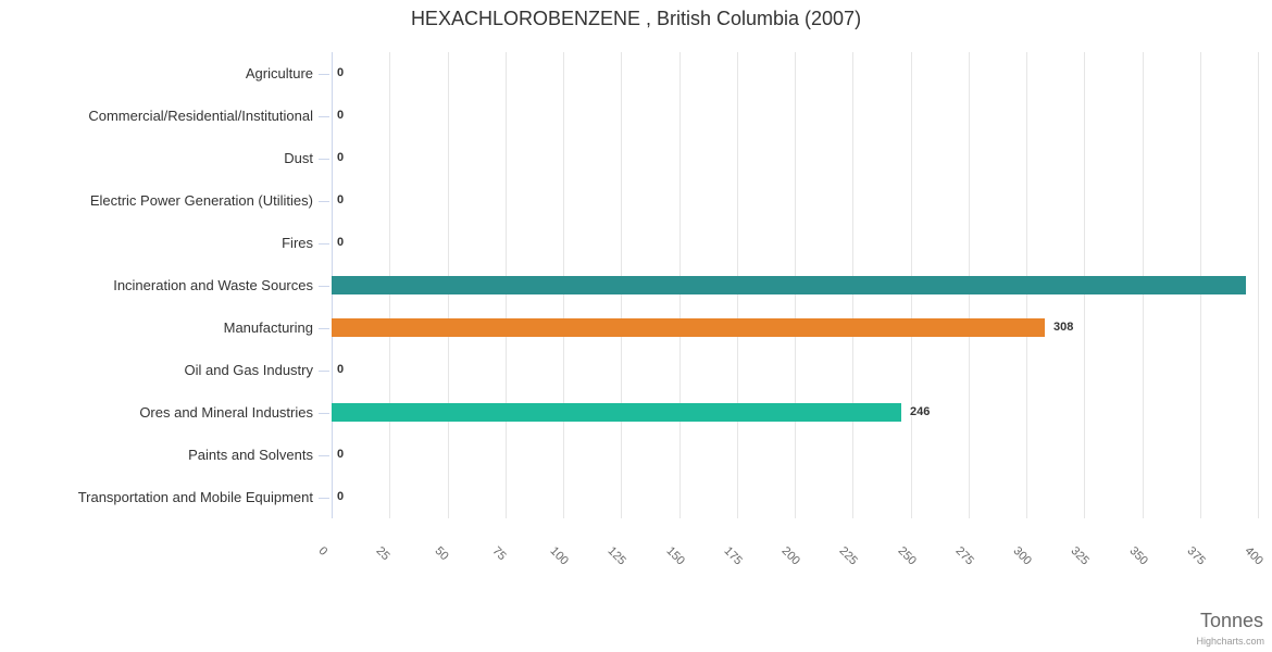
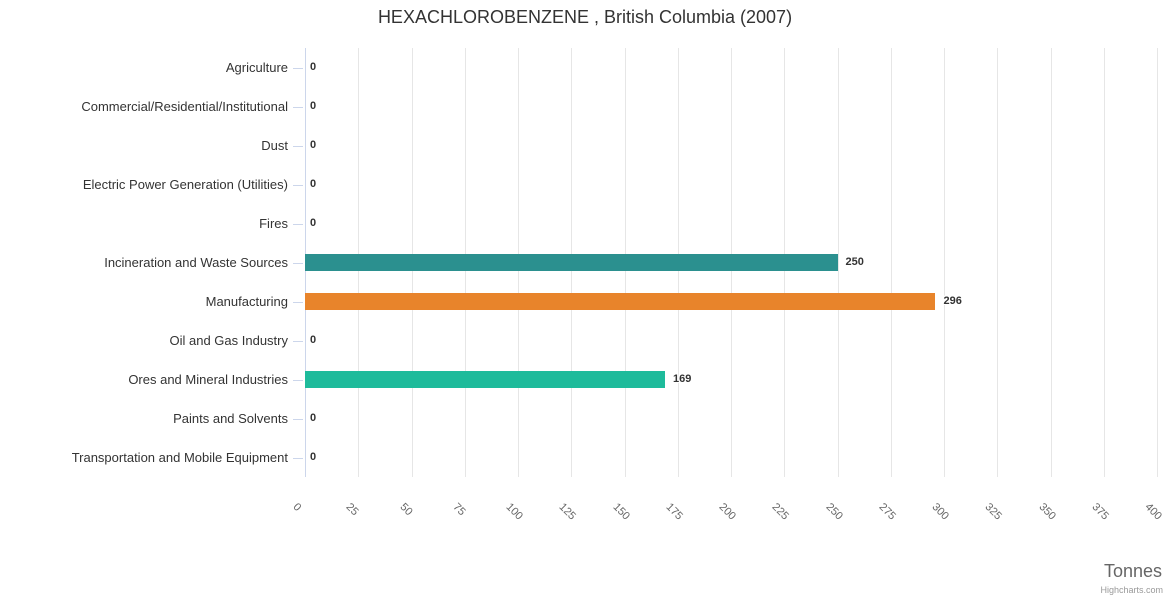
Incineration and Waste Sources: 395 -> 250
Manufacturing: 308 -> 296
Ores and Mineral Industries: 246 -> 169
